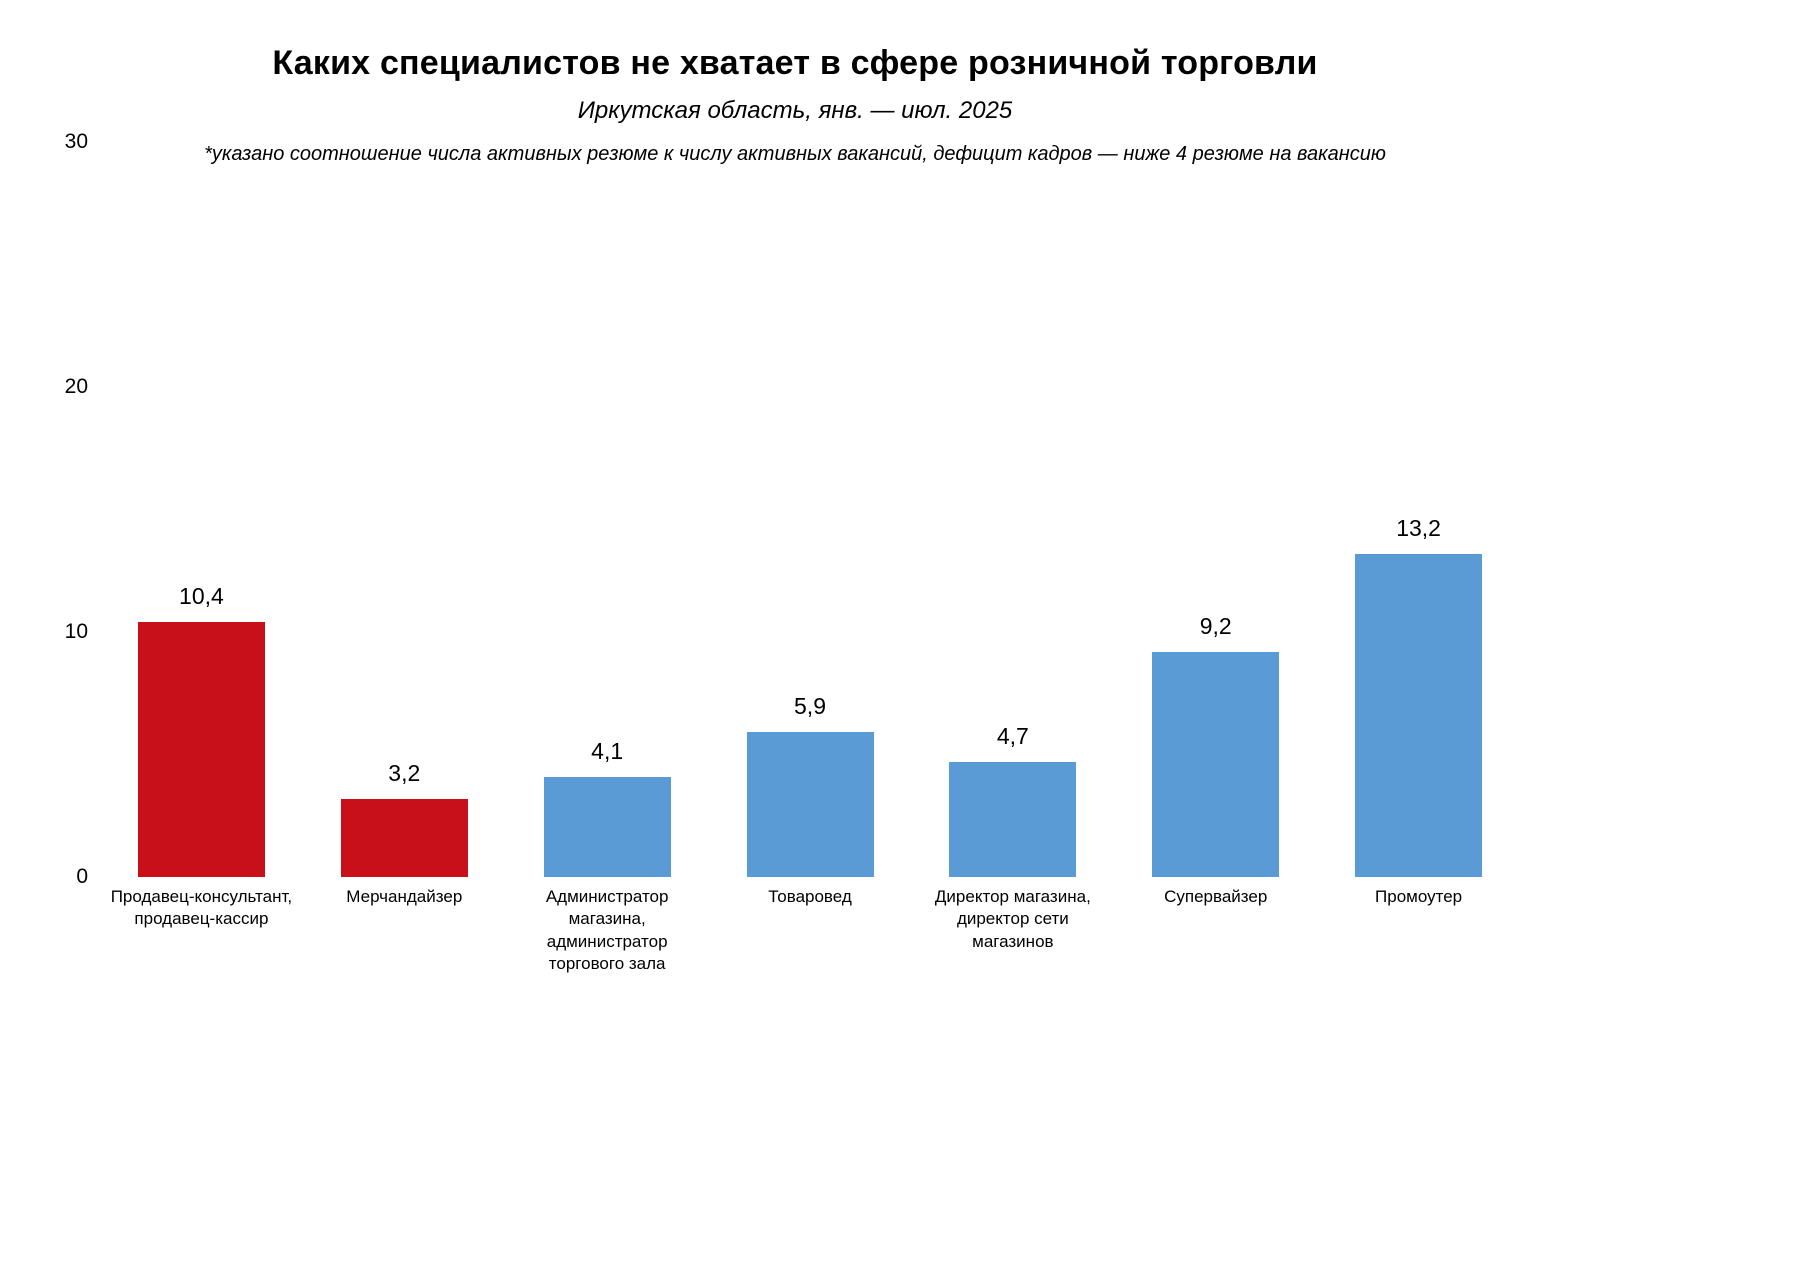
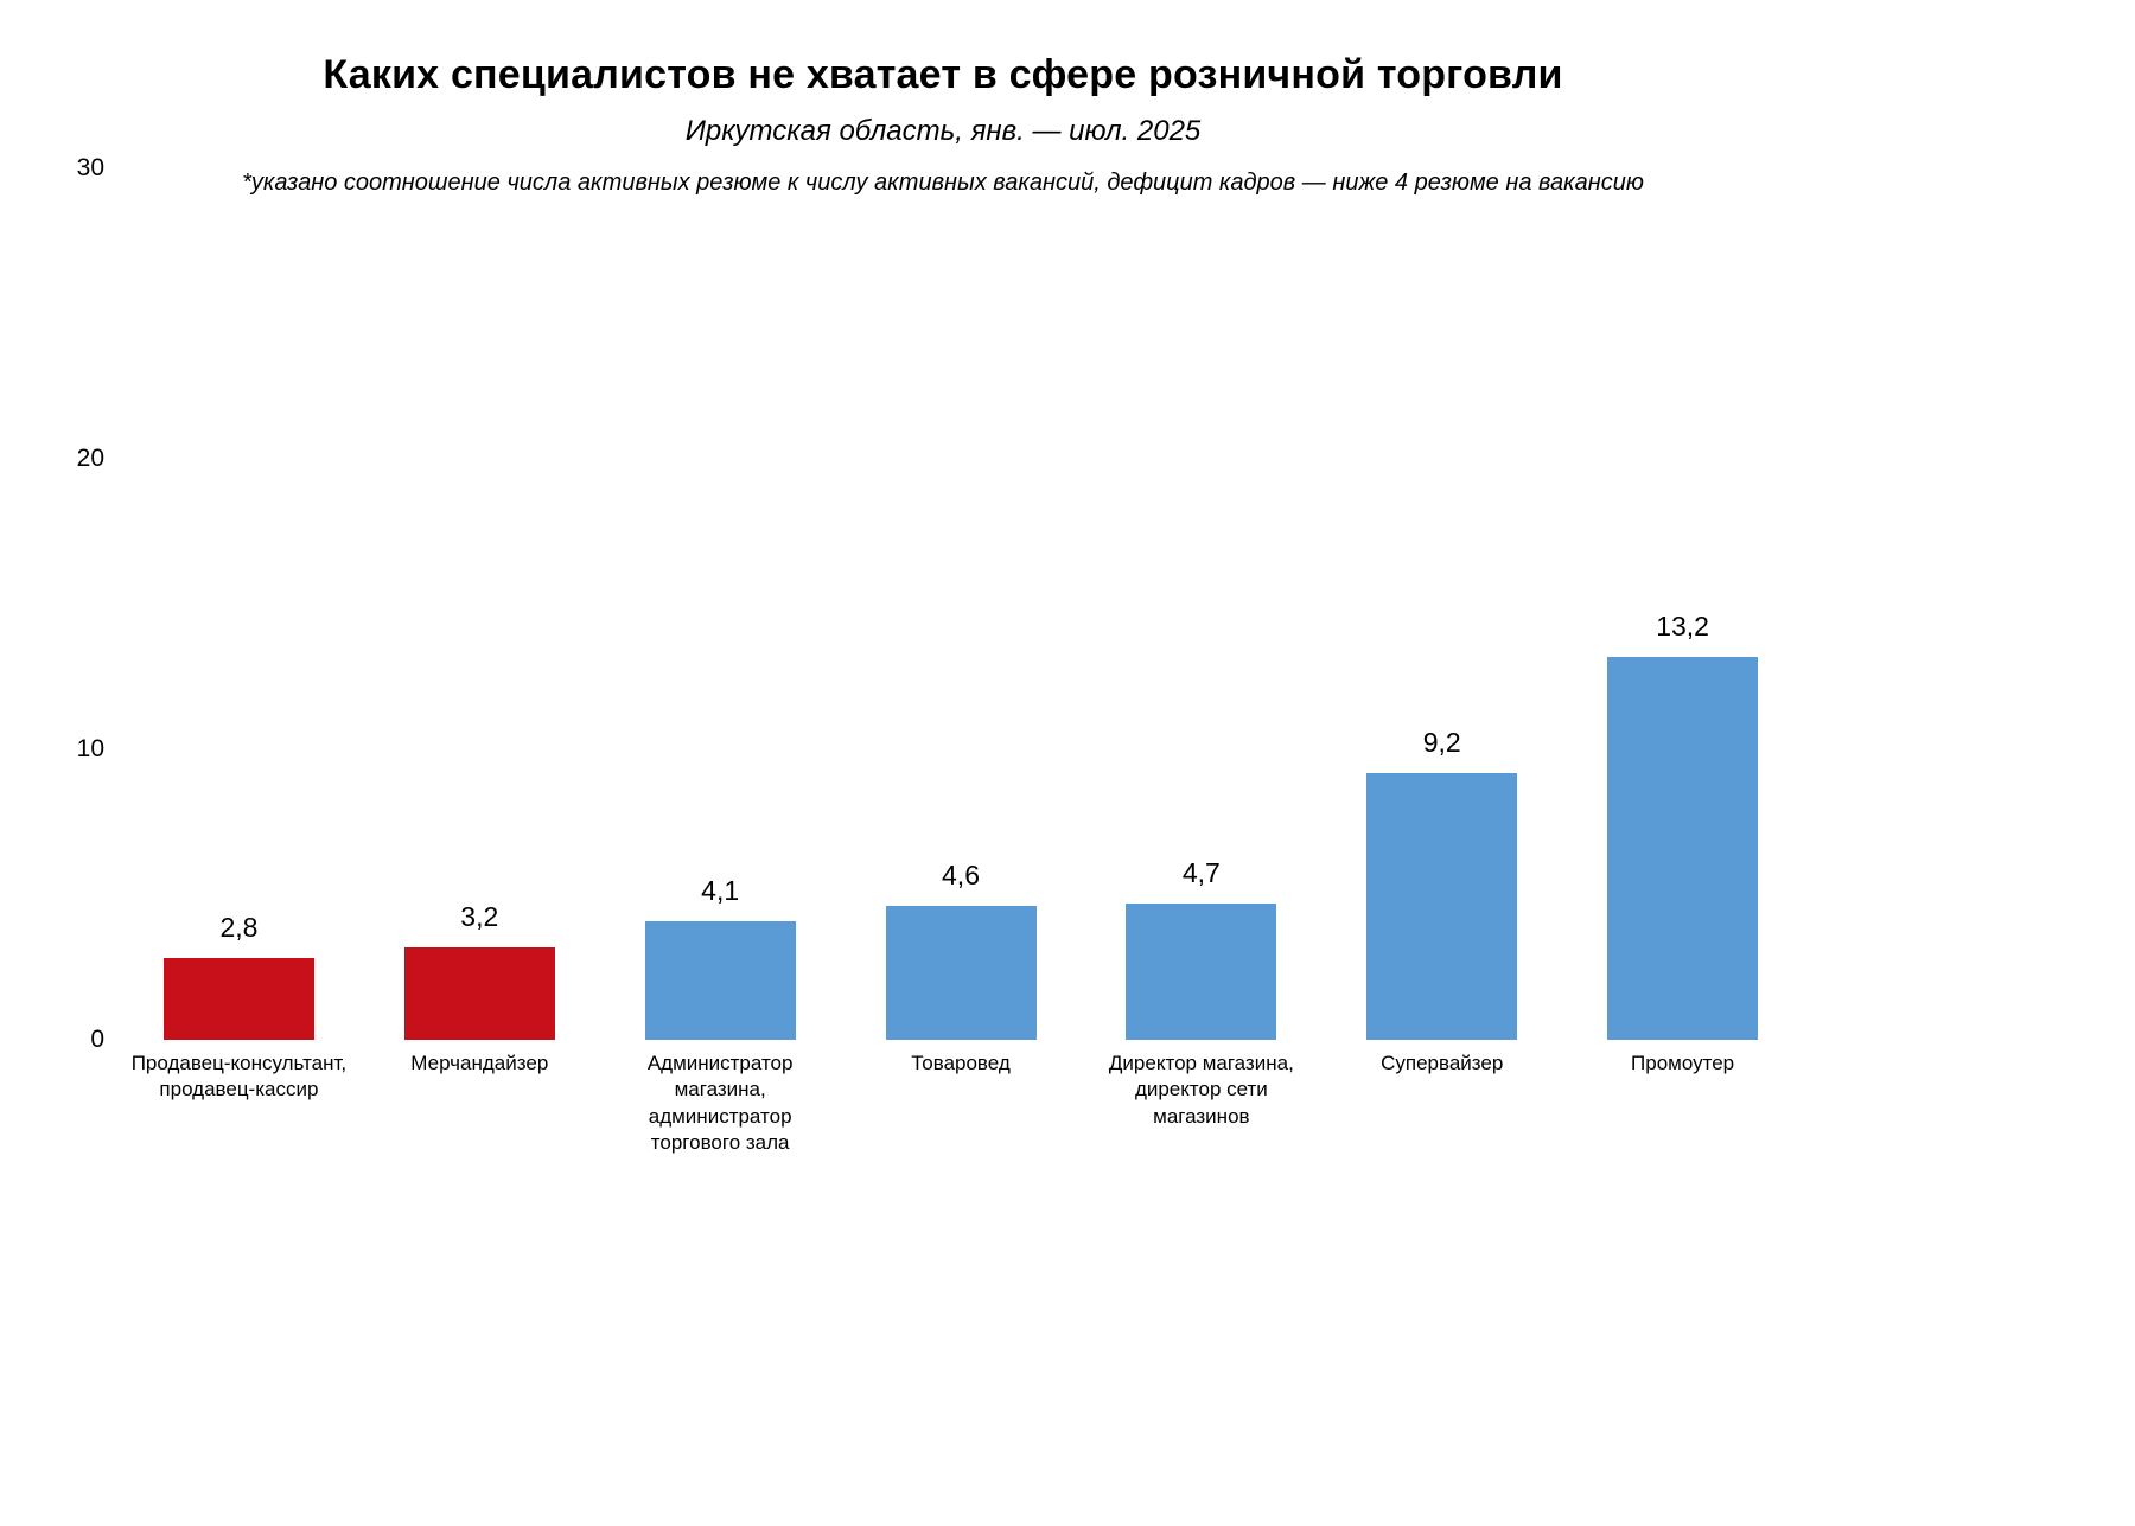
Продавец-консультант, продавец-кассир: 10,4 -> 2,8
Товаровед: 5,9 -> 4,6
